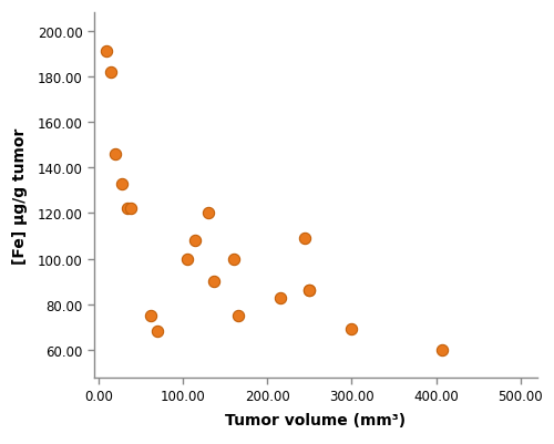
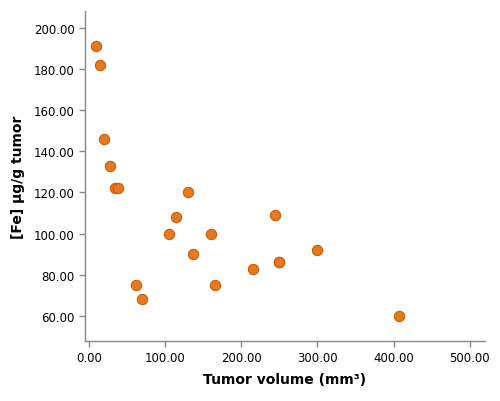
300.00: 69 -> 92
